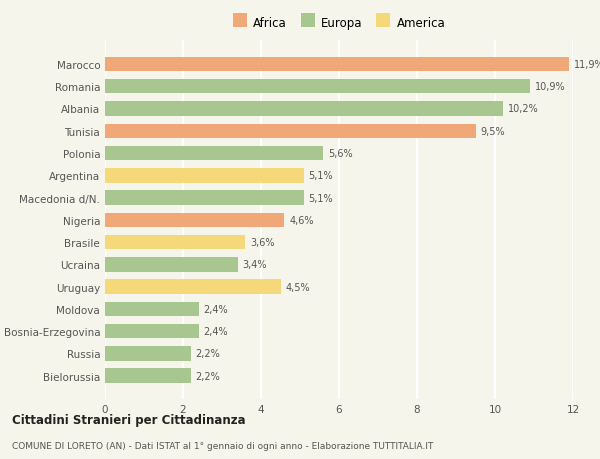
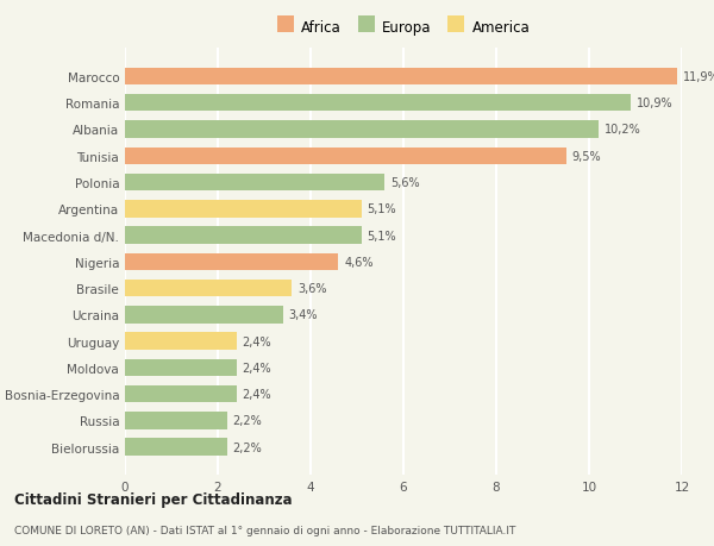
Uruguay: 4,5% -> 2,4%
